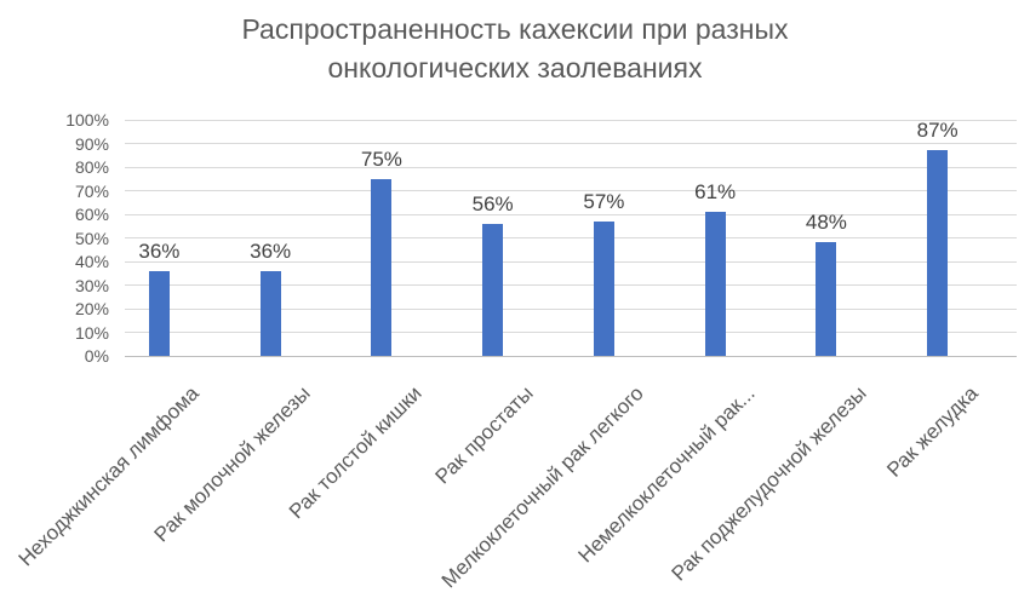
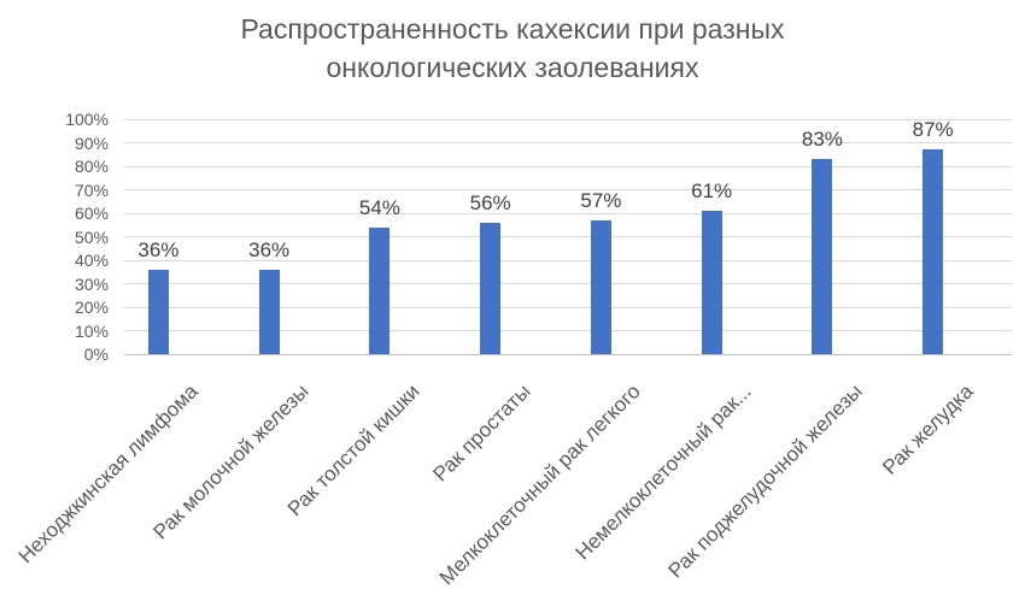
Рак толстой кишки: 75% -> 54%
Рак поджелудочной железы: 48% -> 83%
